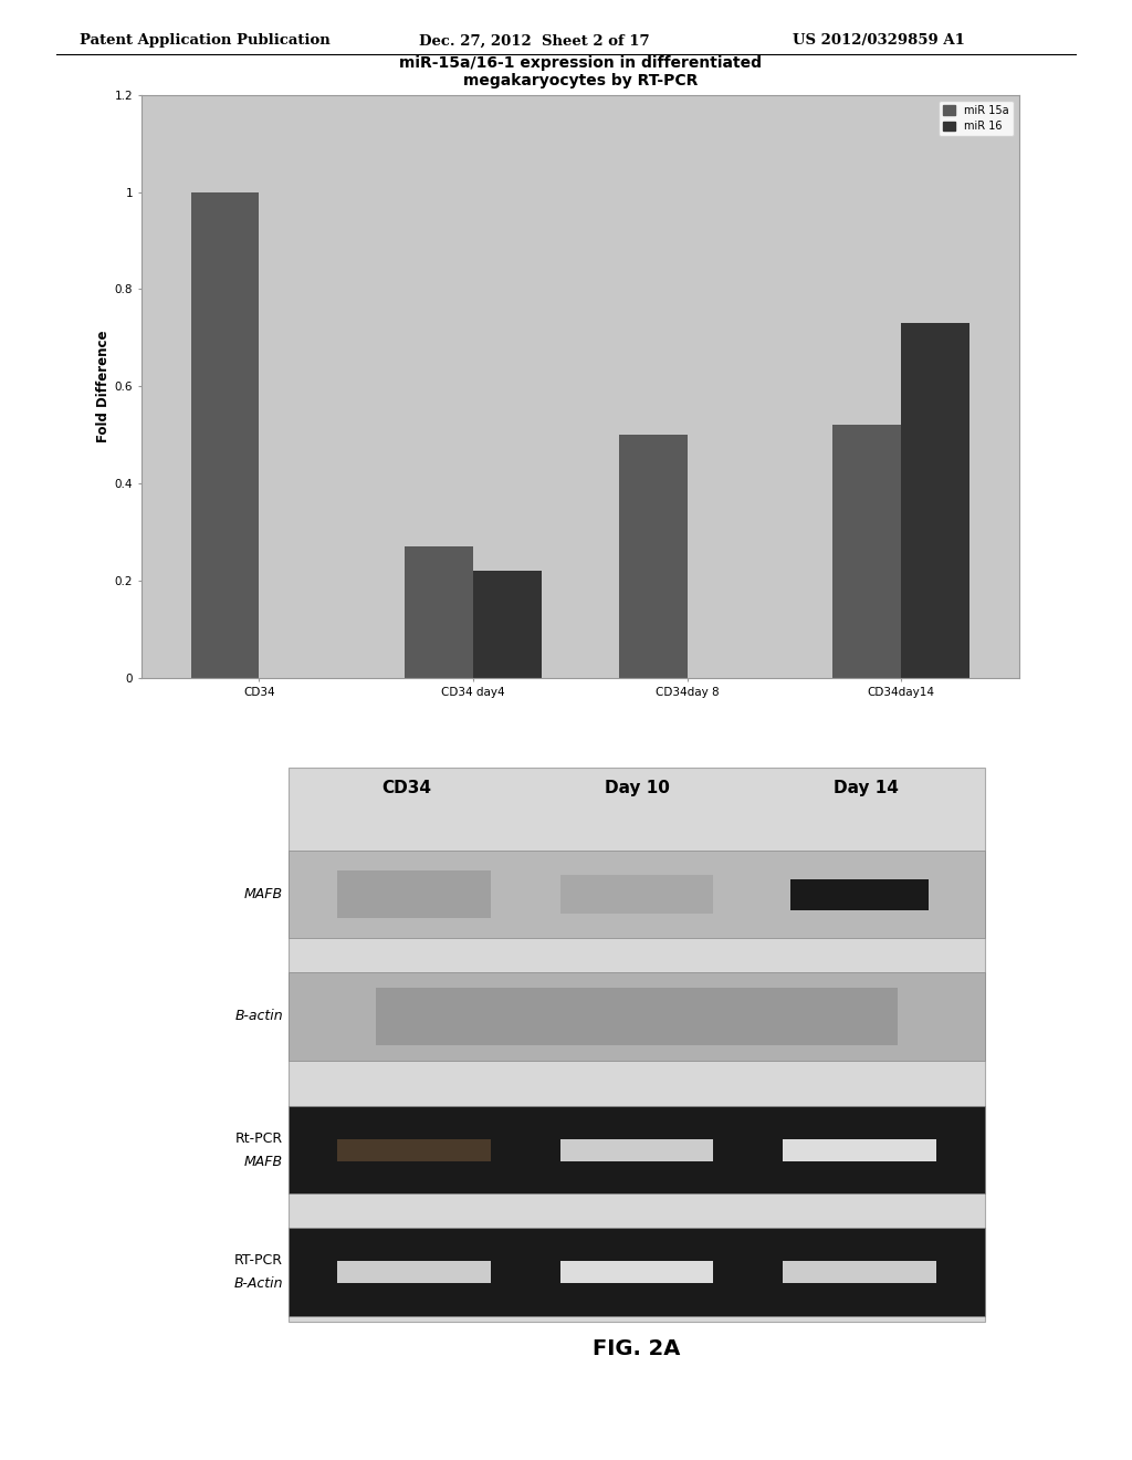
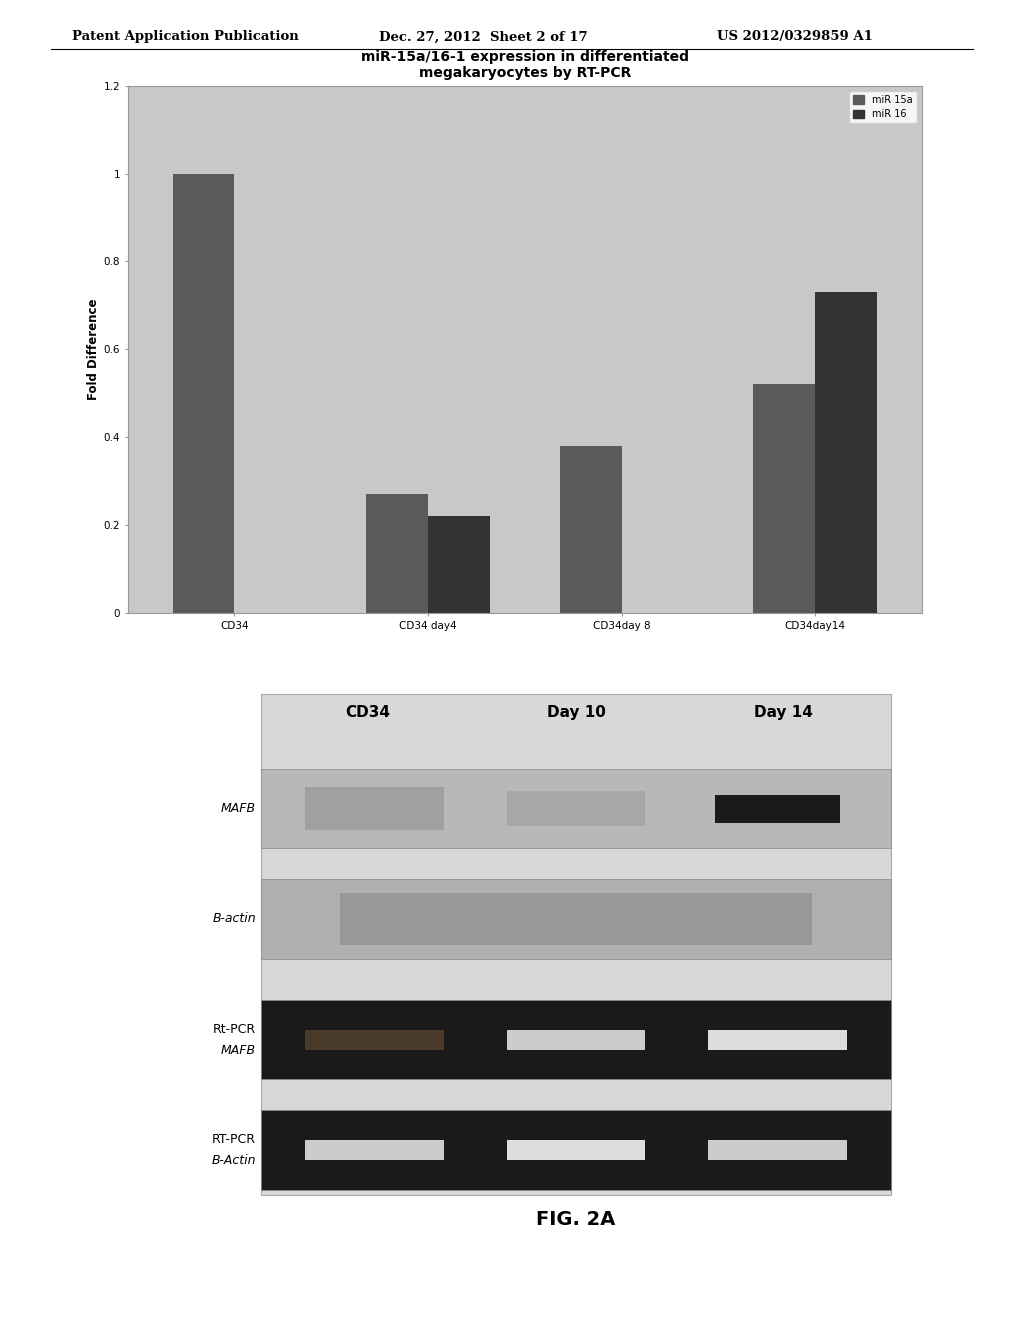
miR 15a/CD34day 8: 0.50 -> 0.38
